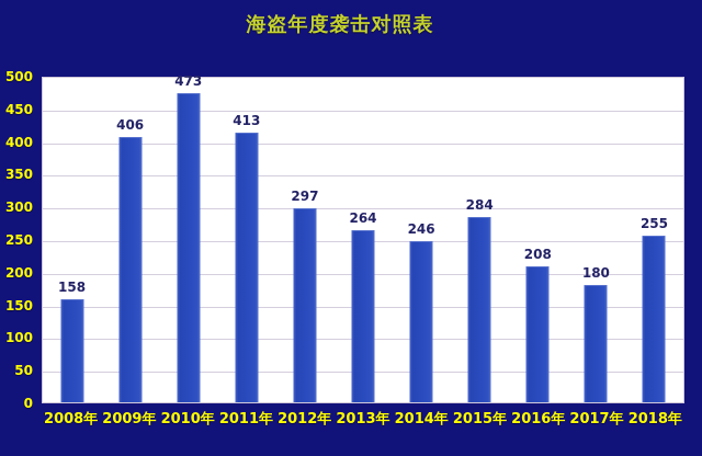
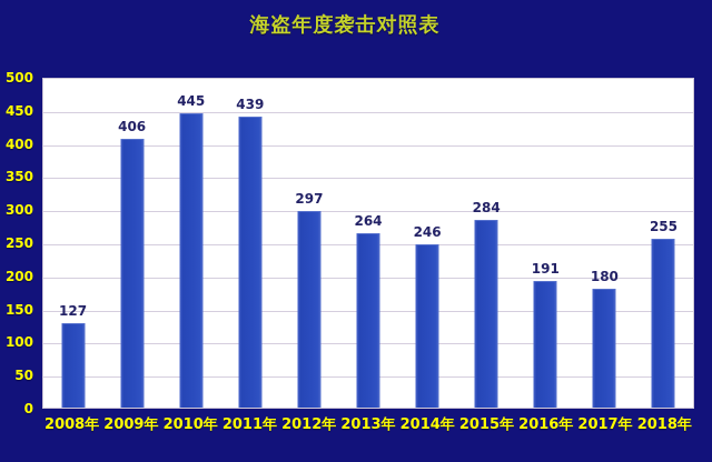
2008年: 158 -> 127
2010年: 473 -> 445
2011年: 413 -> 439
2016年: 208 -> 191
